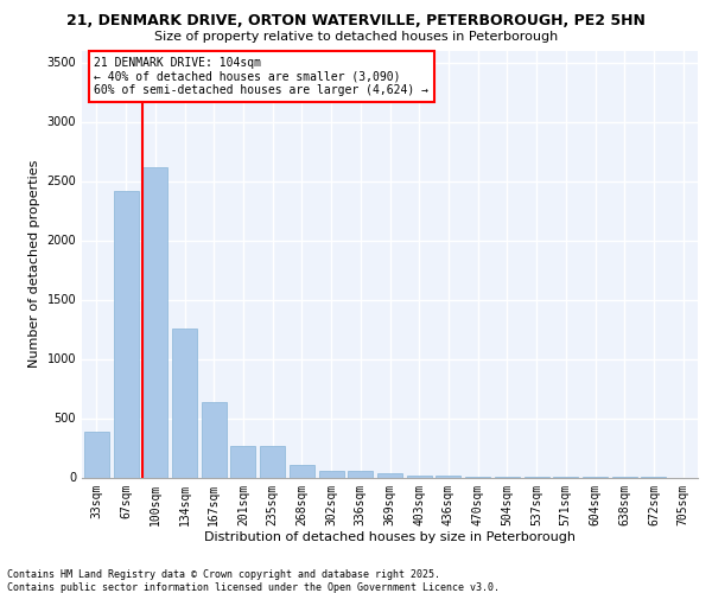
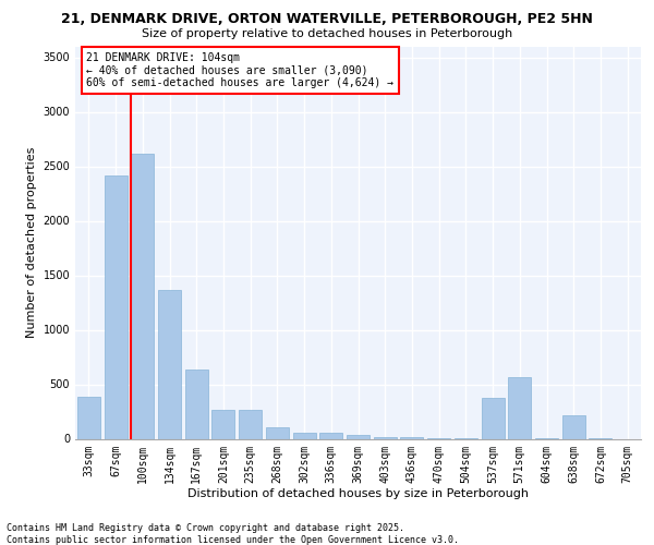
134sqm: 1260 -> 1370
537sqm: 0 -> 380
571sqm: 0 -> 570
638sqm: 0 -> 220
